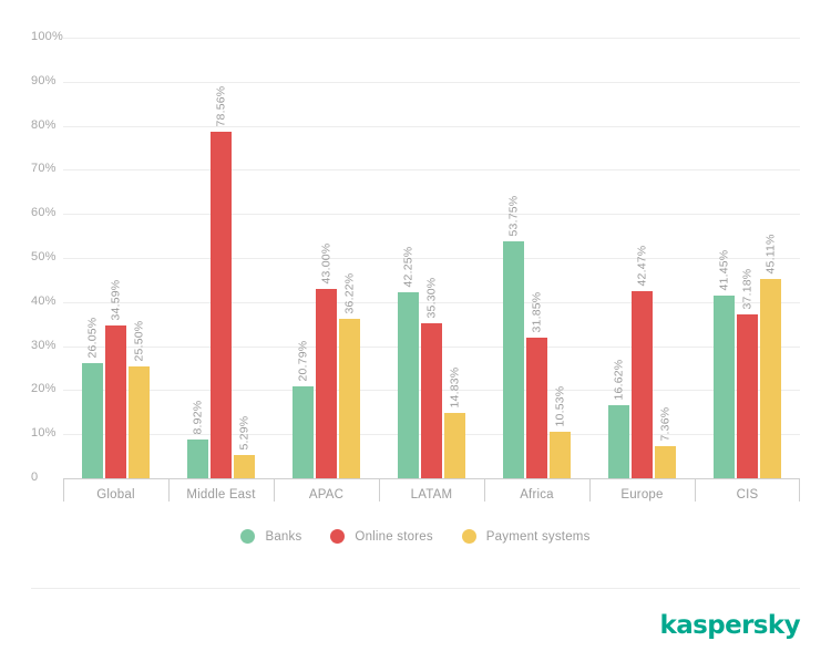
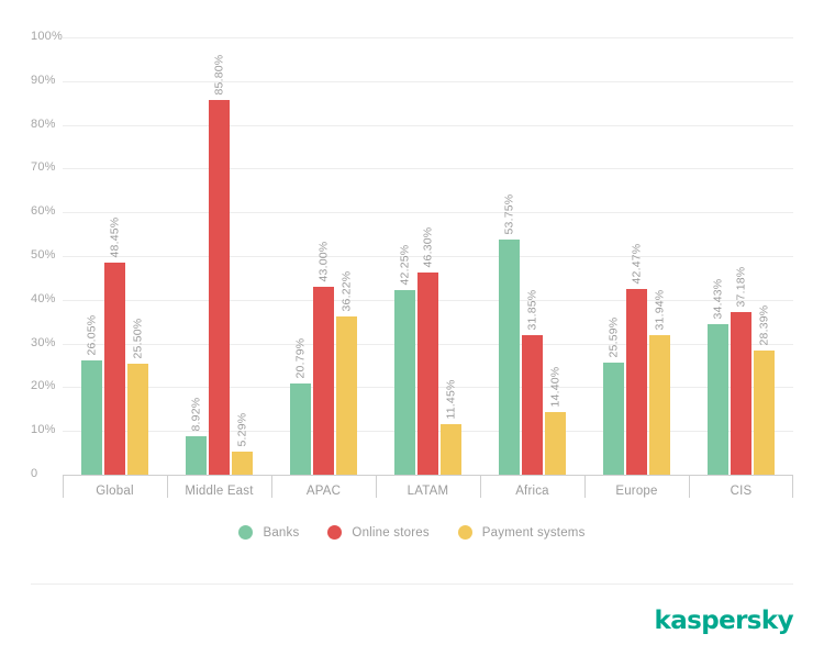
Online stores/Global: 34.59% -> 48.45%
Online stores/Middle East: 78.56% -> 85.80%
Online stores/LATAM: 35.30% -> 46.30%
Payment systems/LATAM: 14.83% -> 11.45%
Payment systems/Africa: 10.53% -> 14.40%
Banks/Europe: 16.62% -> 25.59%
Payment systems/Europe: 7.36% -> 31.94%
Banks/CIS: 41.45% -> 34.43%
Payment systems/CIS: 45.11% -> 28.39%
